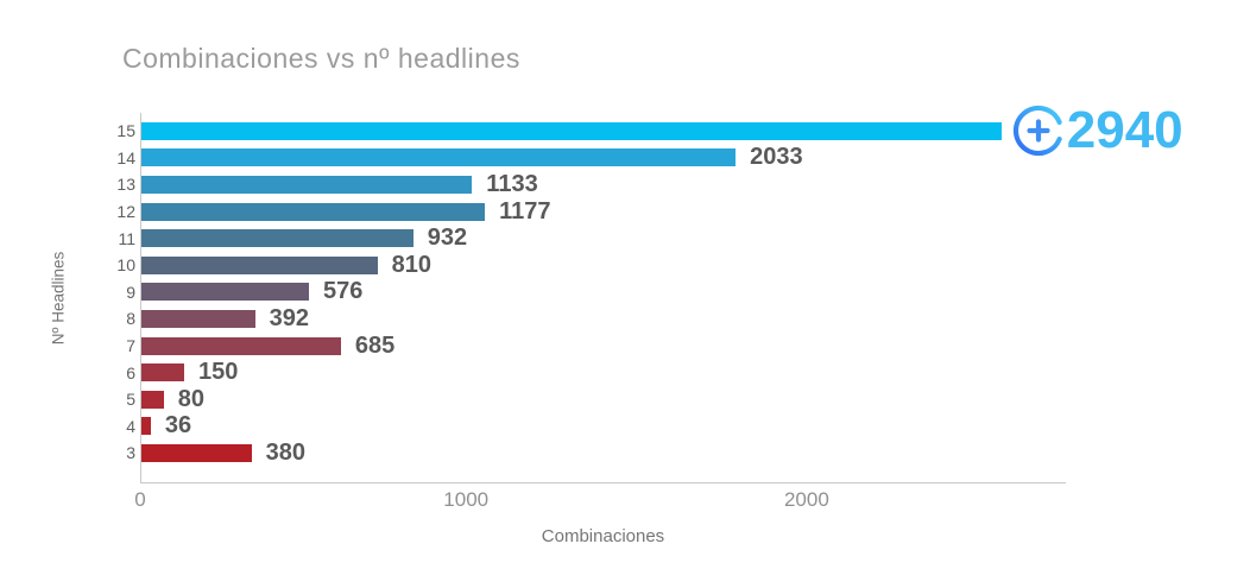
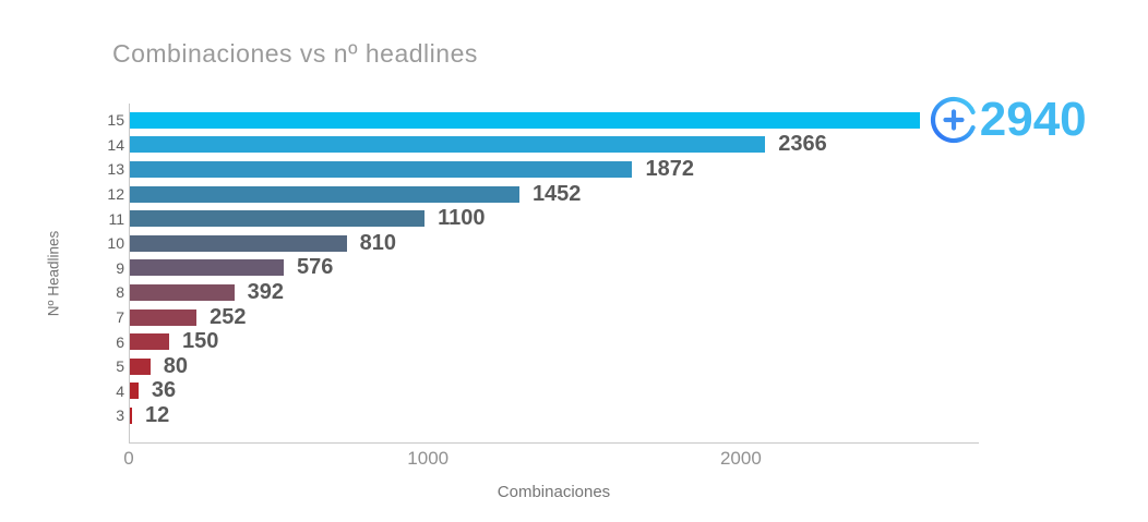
14: 2033 -> 2366
13: 1133 -> 1872
12: 1177 -> 1452
11: 932 -> 1100
7: 685 -> 252
3: 380 -> 12
